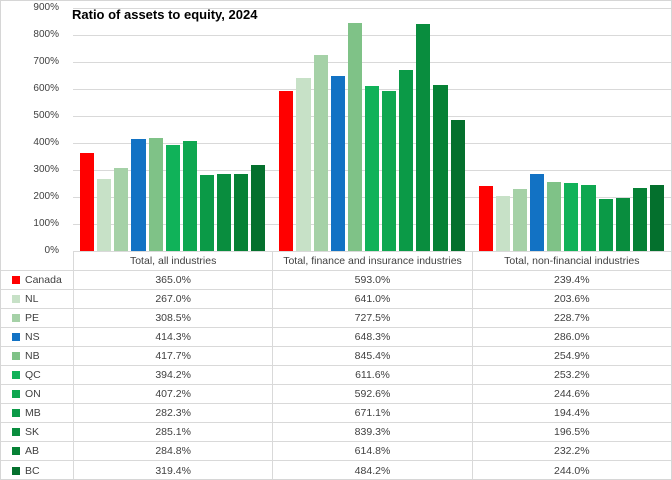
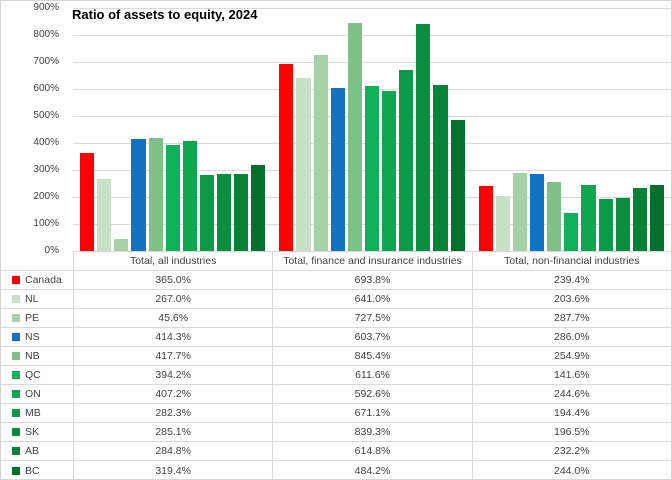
PE/Total, all industries: 308.5% -> 45.6%
Canada/Total, finance and insurance industries: 593.0% -> 693.8%
NS/Total, finance and insurance industries: 648.3% -> 603.7%
PE/Total, non-financial industries: 228.7% -> 287.7%
QC/Total, non-financial industries: 253.2% -> 141.6%
